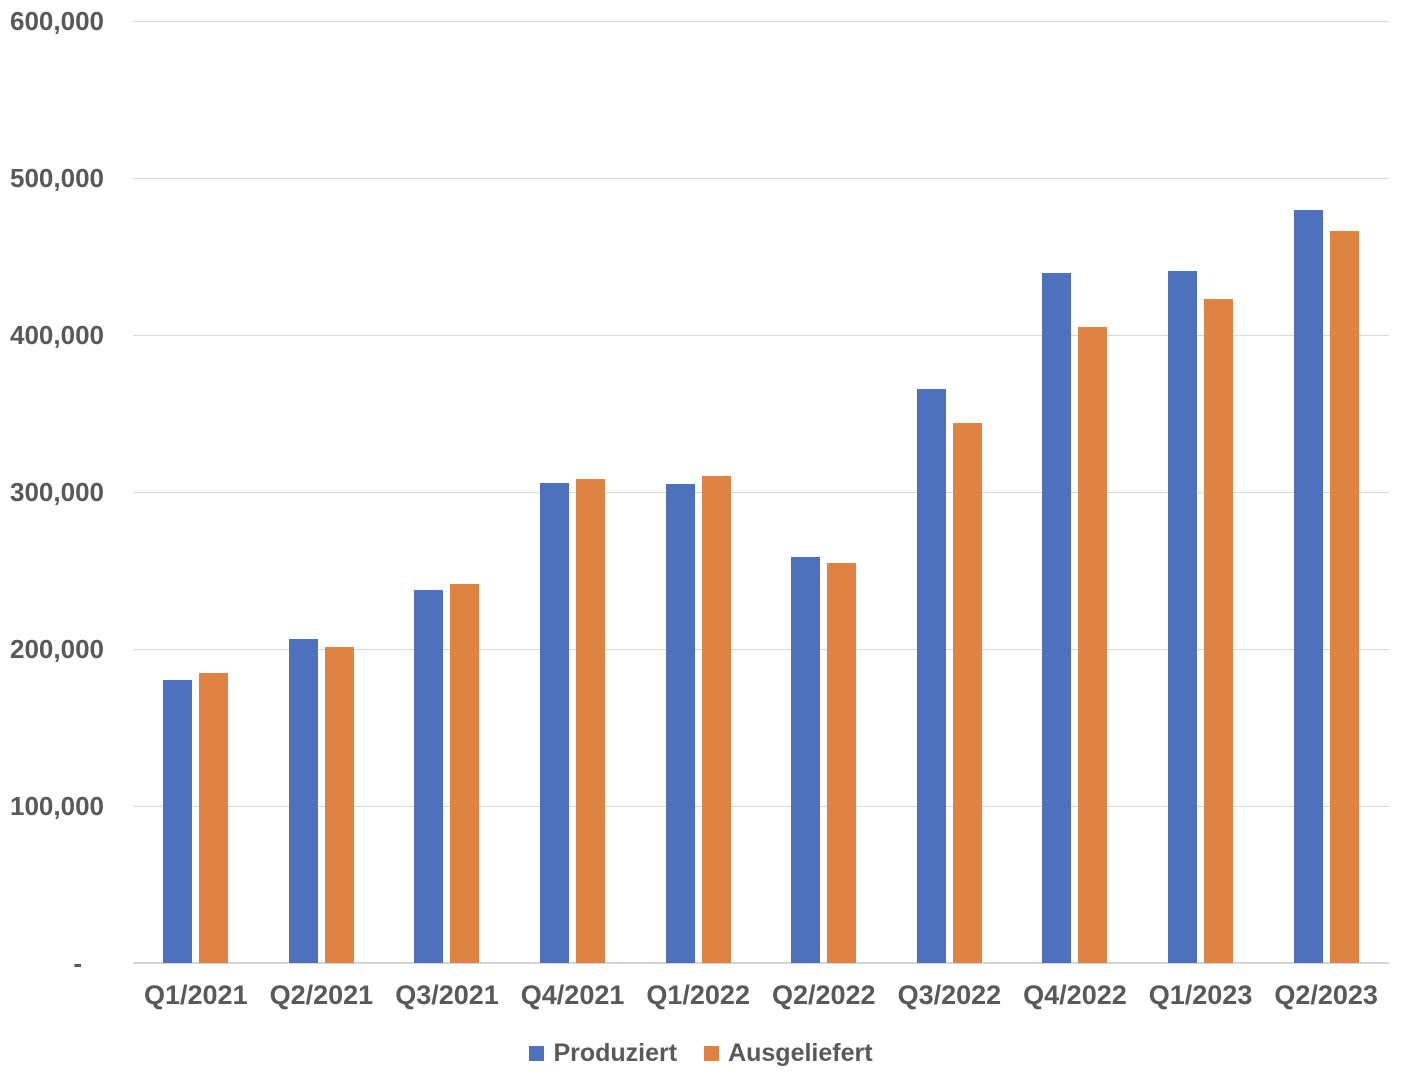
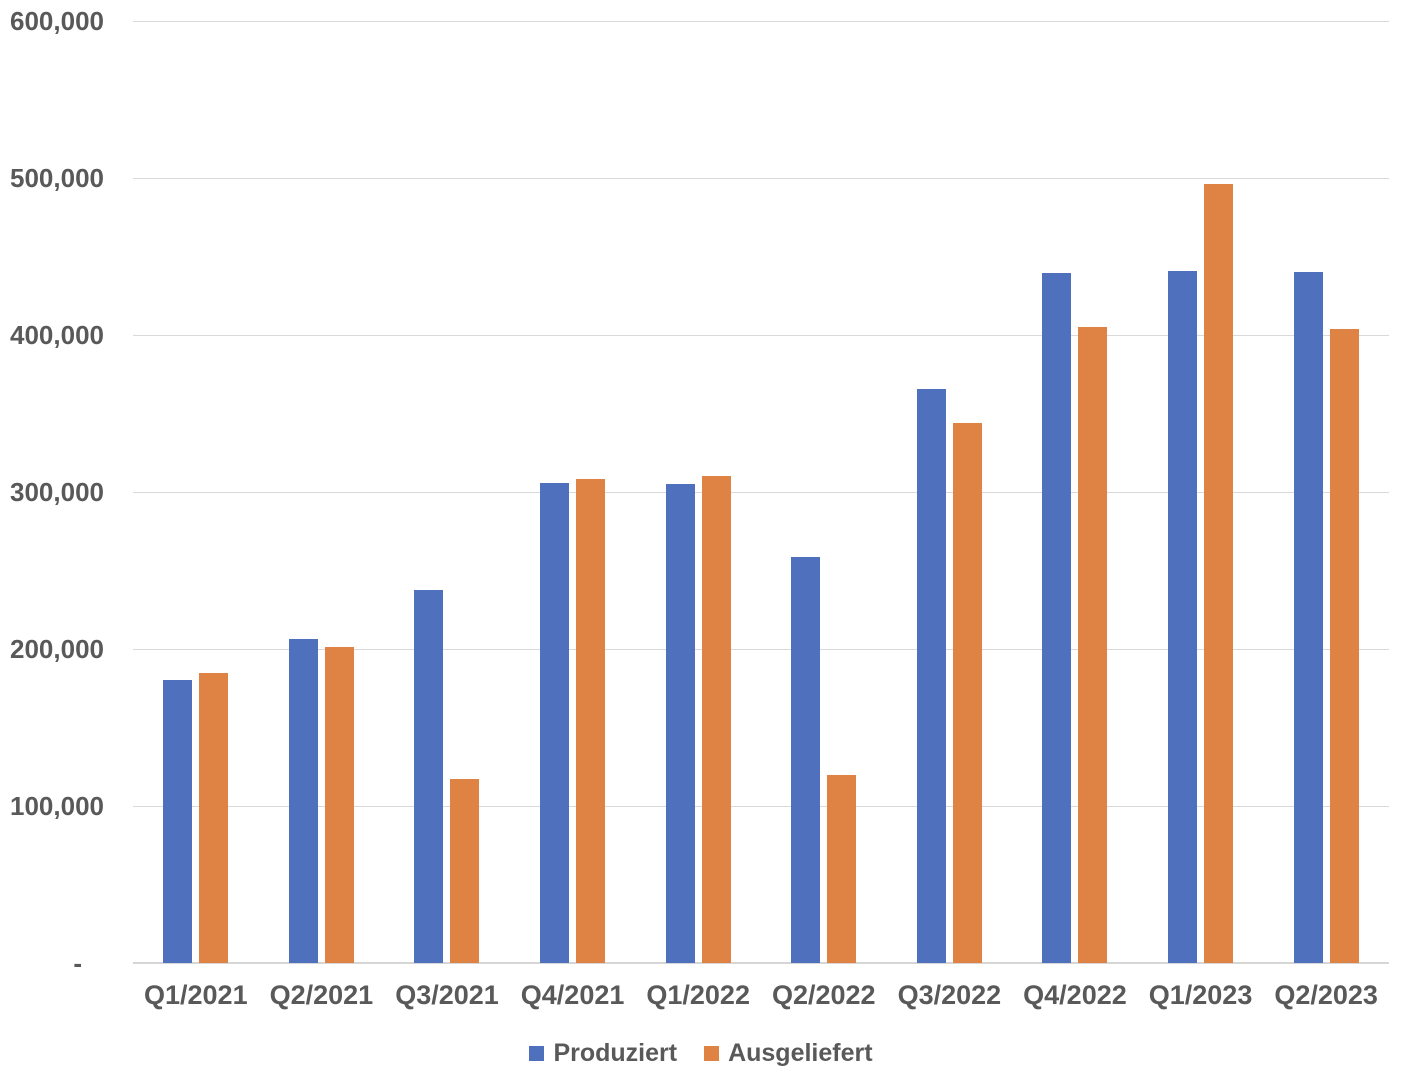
Ausgeliefert/Q3/2021: 241000 -> 117000
Ausgeliefert/Q2/2022: 255000 -> 120000
Ausgeliefert/Q1/2023: 423000 -> 496000
Produziert/Q2/2023: 480000 -> 440000
Ausgeliefert/Q2/2023: 466000 -> 404000
